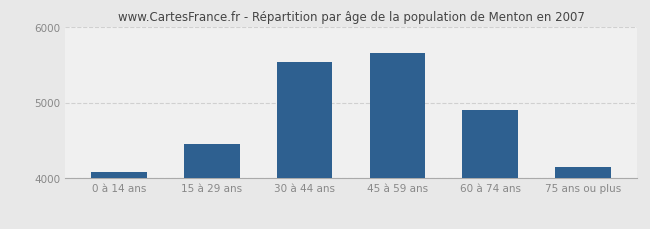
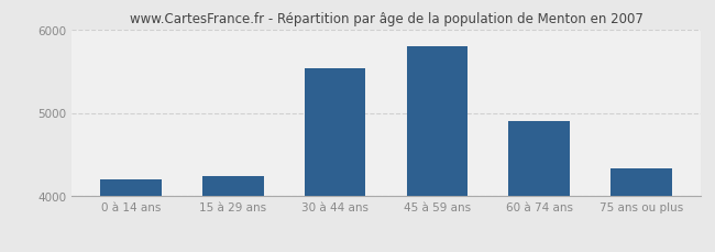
0 à 14 ans: 4080 -> 4200
15 à 29 ans: 4450 -> 4240
45 à 59 ans: 5650 -> 5800
75 ans ou plus: 4150 -> 4340
